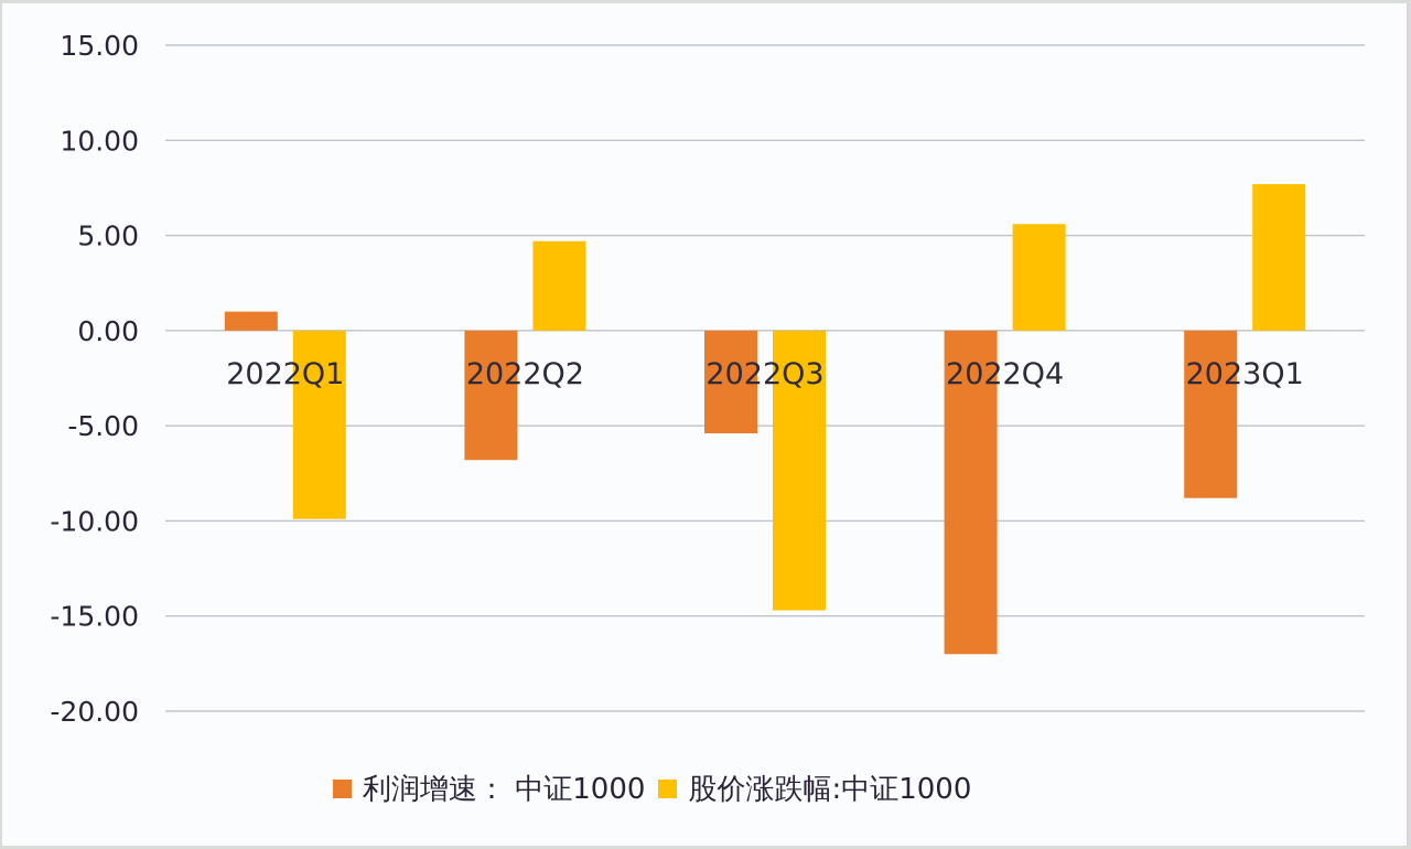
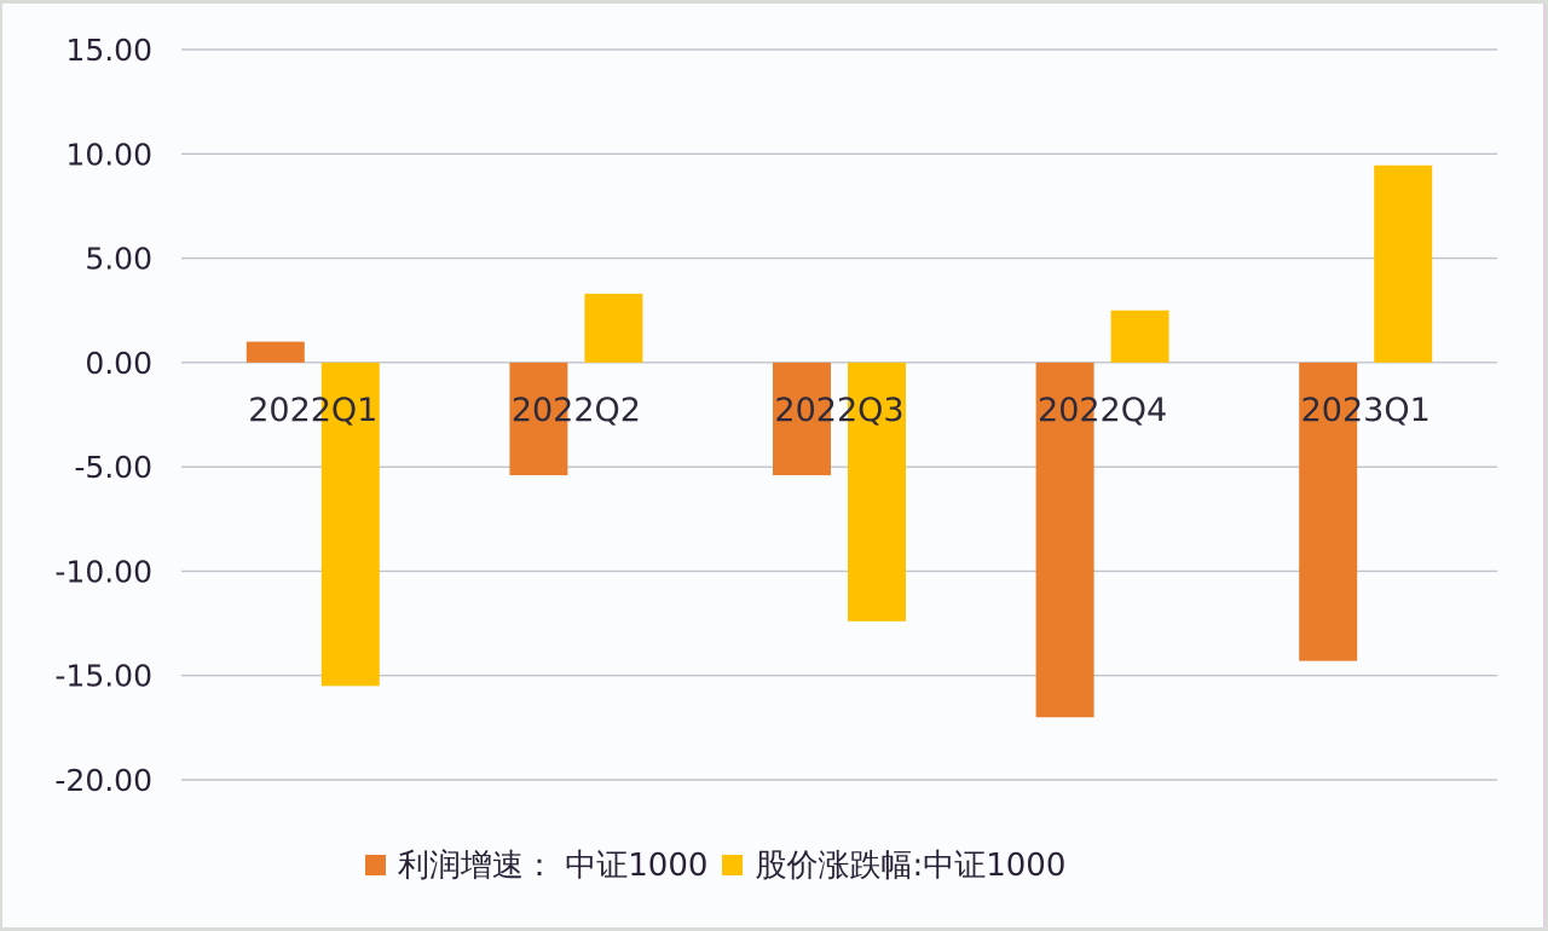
股价涨跌幅:中证1000/2022Q1: -9.9 -> -15.5
利润增速：中证1000/2022Q2: -6.8 -> -5.4
股价涨跌幅:中证1000/2022Q2: 4.7 -> 3.3
股价涨跌幅:中证1000/2022Q3: -14.7 -> -12.4
股价涨跌幅:中证1000/2022Q4: 5.6 -> 2.5
利润增速：中证1000/2023Q1: -8.8 -> -14.3
股价涨跌幅:中证1000/2023Q1: 7.7 -> 9.4
